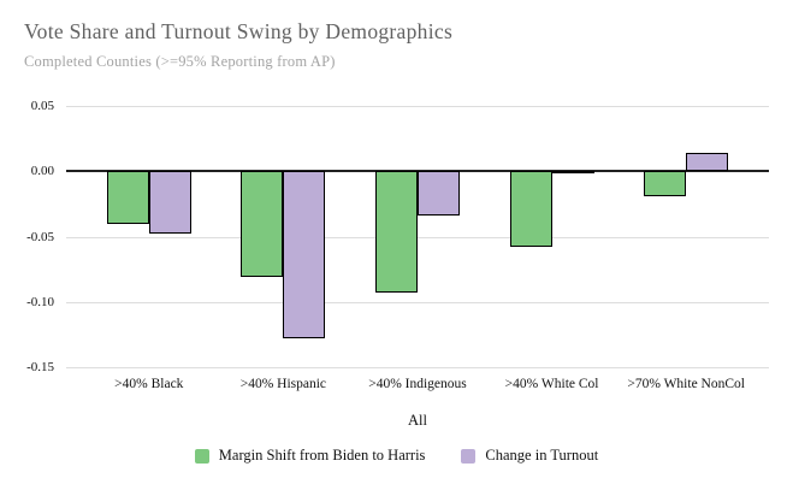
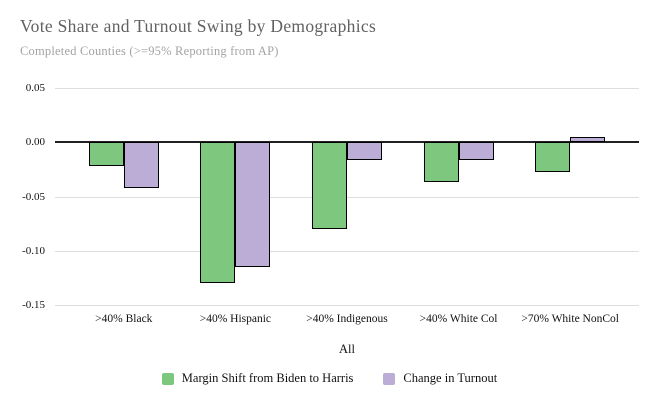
Margin Shift from Biden to Harris/>40% Black: -0.040 -> -0.022
Change in Turnout/>40% Black: -0.048 -> -0.042
Margin Shift from Biden to Harris/>40% Hispanic: -0.081 -> -0.130
Change in Turnout/>40% Hispanic: -0.128 -> -0.115
Margin Shift from Biden to Harris/>40% Indigenous: -0.093 -> -0.080
Change in Turnout/>40% Indigenous: -0.034 -> -0.016
Margin Shift from Biden to Harris/>40% White Col: -0.058 -> -0.037
Change in Turnout/>40% White Col: -0.001 -> -0.016
Margin Shift from Biden to Harris/>70% White NonCol: -0.019 -> -0.027
Change in Turnout/>70% White NonCol: 0.014 -> 0.005
